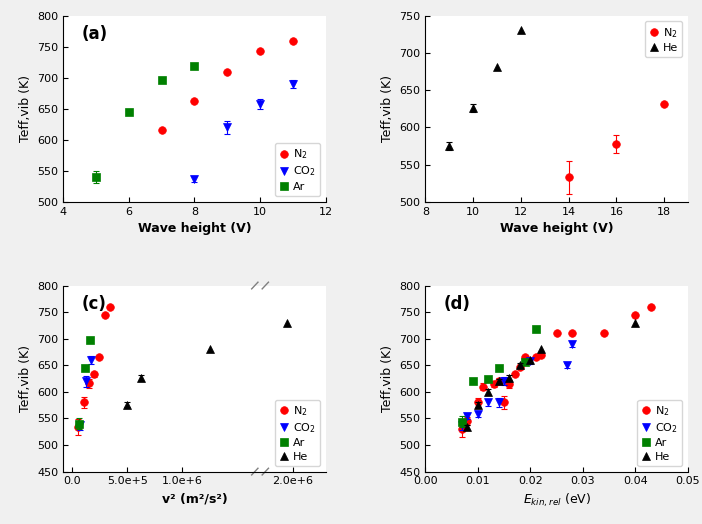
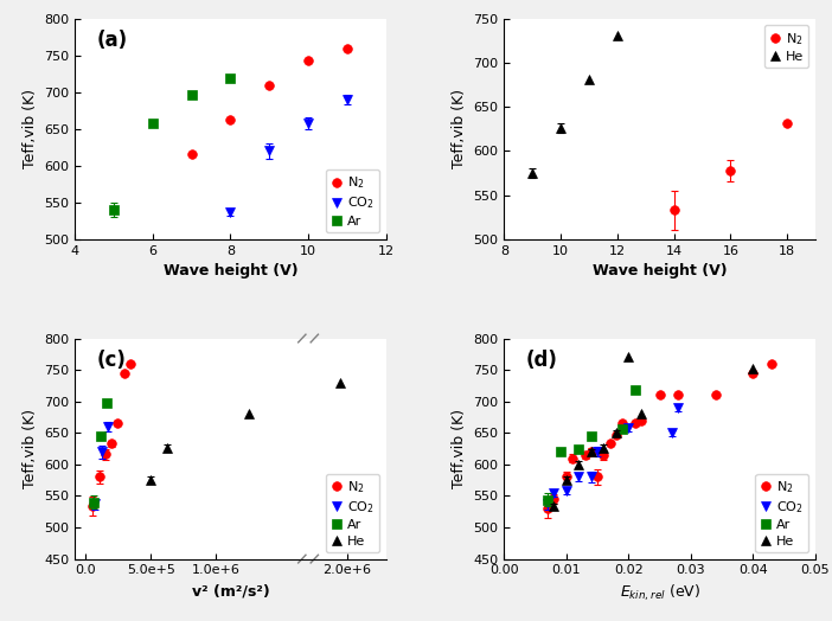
Ar/6: 644 -> 658
He/0.02: 660 -> 770
He/0.04: 730 -> 752
